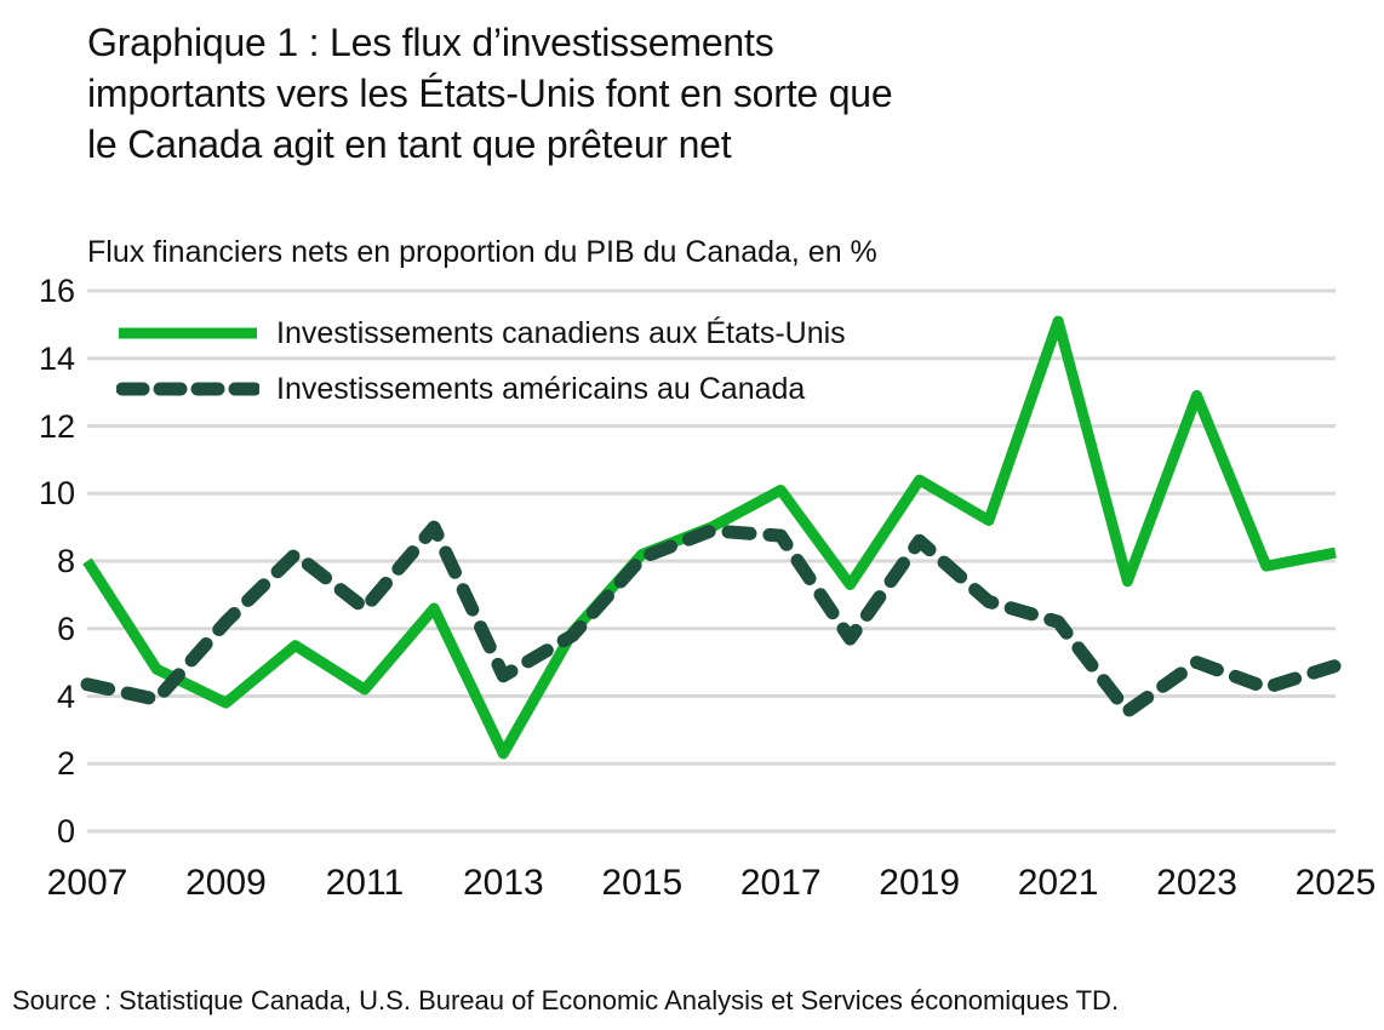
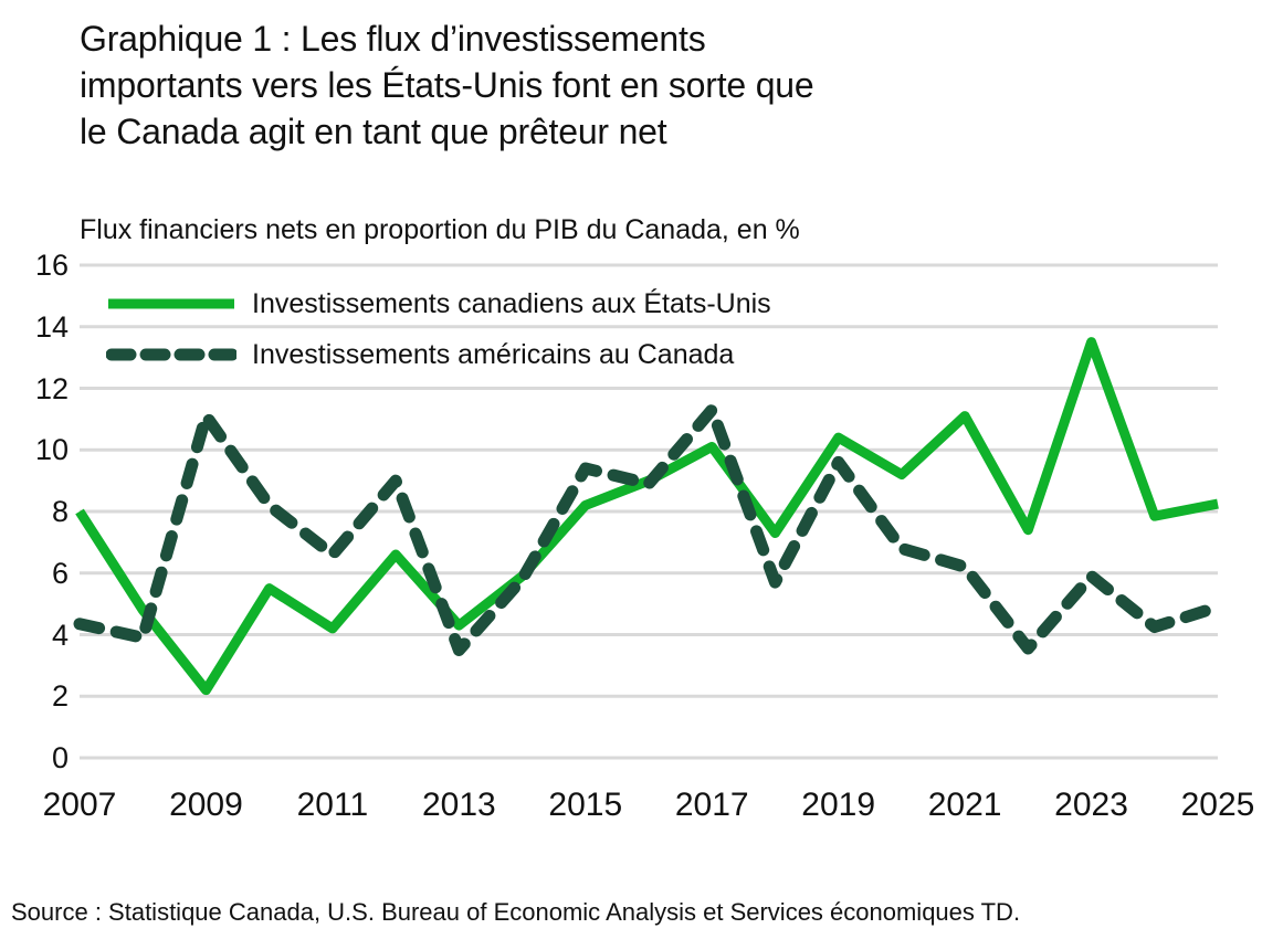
Investissements canadiens aux États-Unis/2009: 3.8 -> 2.2
Investissements américains au Canada/2009: 6.2 -> 11.1
Investissements canadiens aux États-Unis/2013: 2.3 -> 4.3
Investissements américains au Canada/2013: 4.6 -> 3.5
Investissements américains au Canada/2015: 8.1 -> 9.4
Investissements américains au Canada/2017: 8.8 -> 11.3
Investissements américains au Canada/2019: 8.6 -> 9.6
Investissements canadiens aux États-Unis/2021: 15.1 -> 11.1
Investissements canadiens aux États-Unis/2023: 12.9 -> 13.5
Investissements américains au Canada/2023: 5.0 -> 5.9
